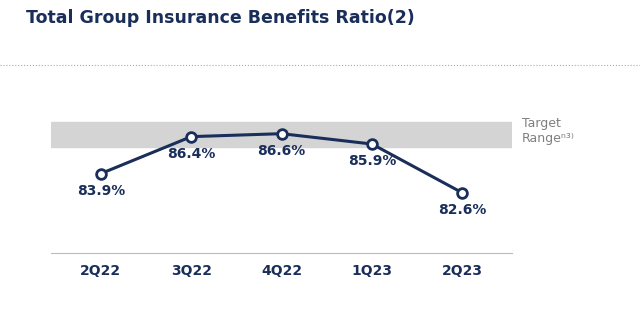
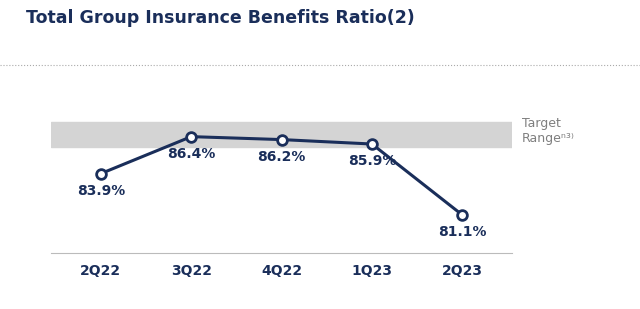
4Q22: 86.6% -> 86.2%
2Q23: 82.6% -> 81.1%
